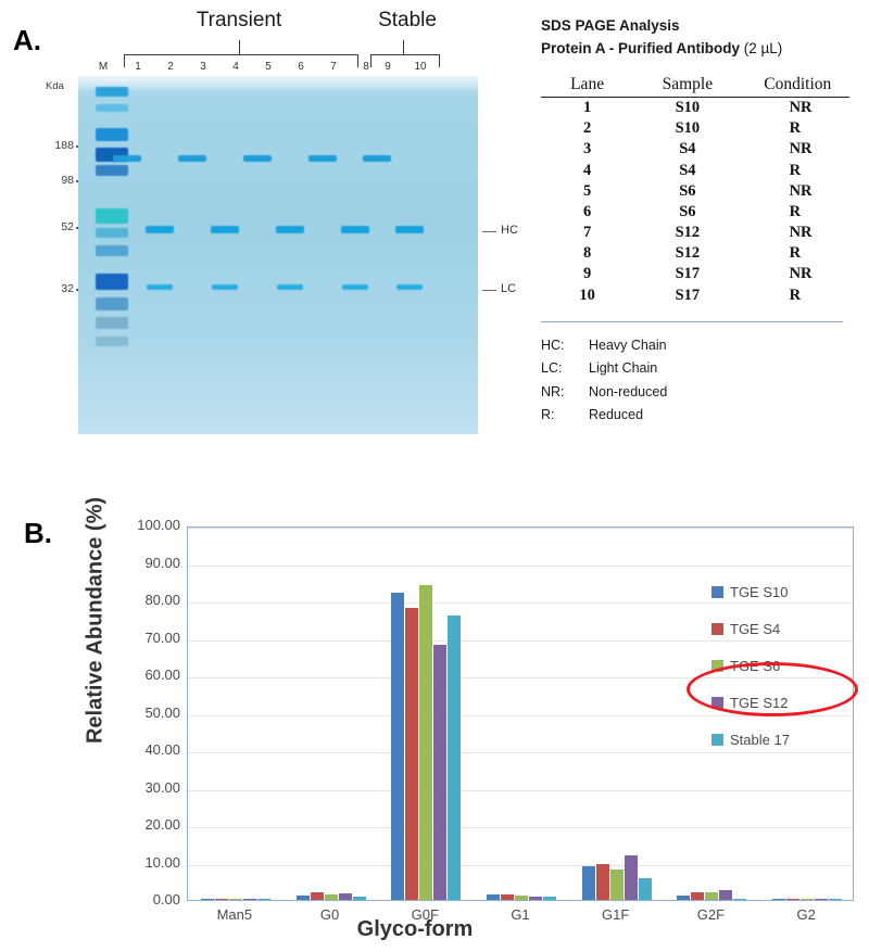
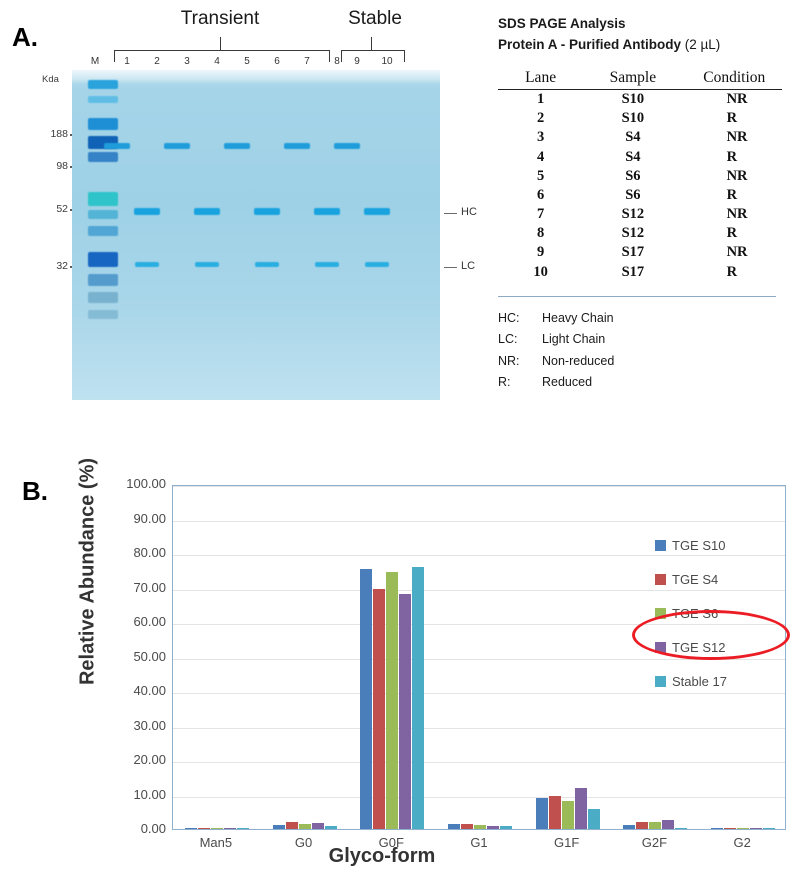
TGE S10/G0F: 82 -> 76
TGE S4/G0F: 78 -> 70
TGE S6/G0F: 84 -> 74
